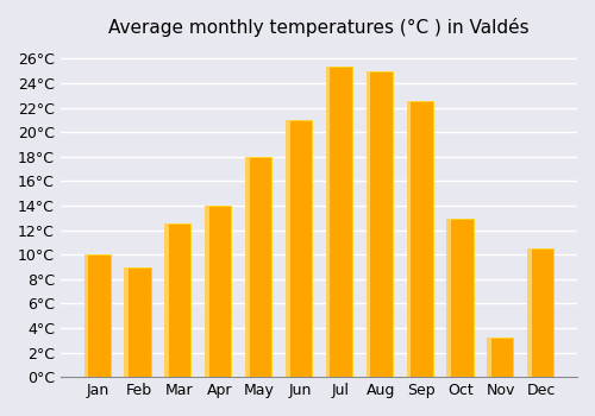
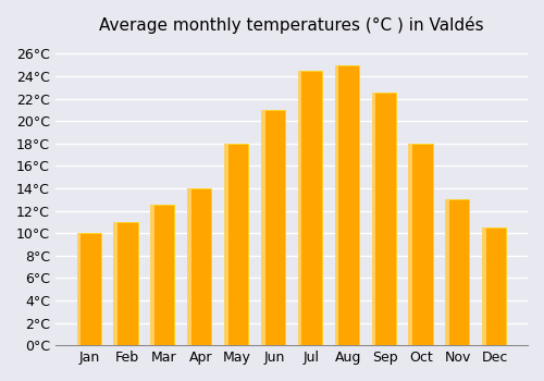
Feb: 8.9°C -> 11.0°C
Jul: 25.4°C -> 24.5°C
Oct: 12.9°C -> 18.0°C
Nov: 3.2°C -> 13.0°C
